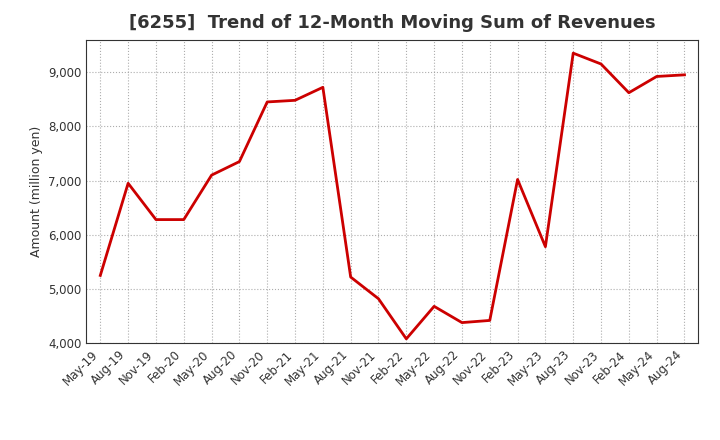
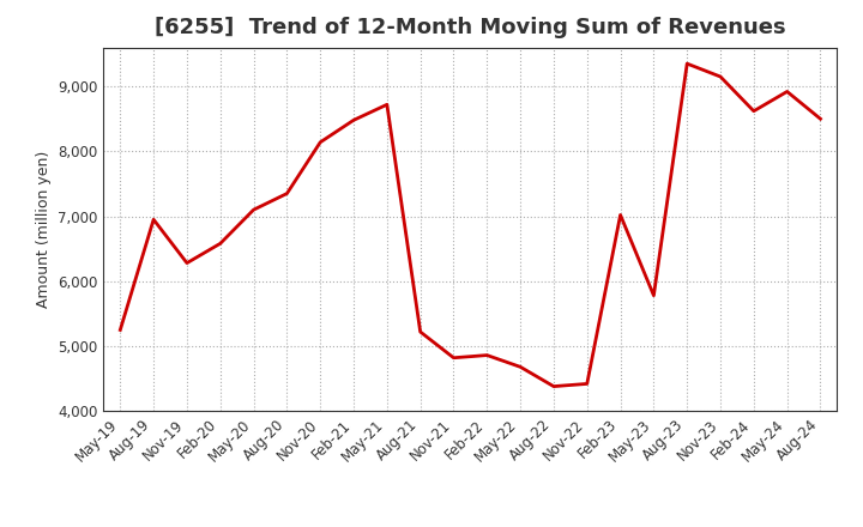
Feb-20: 6,280 -> 6,580
Nov-20: 8,450 -> 8,140
Feb-22: 4,080 -> 4,860
Aug-24: 8,950 -> 8,500
